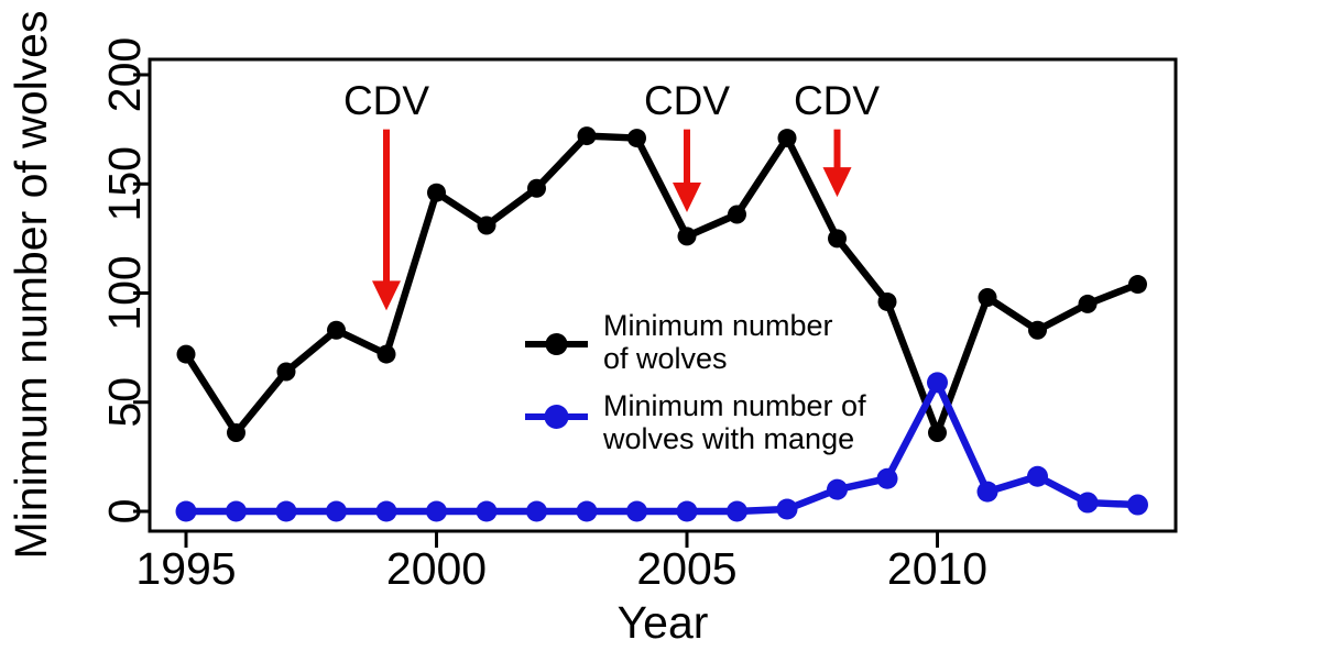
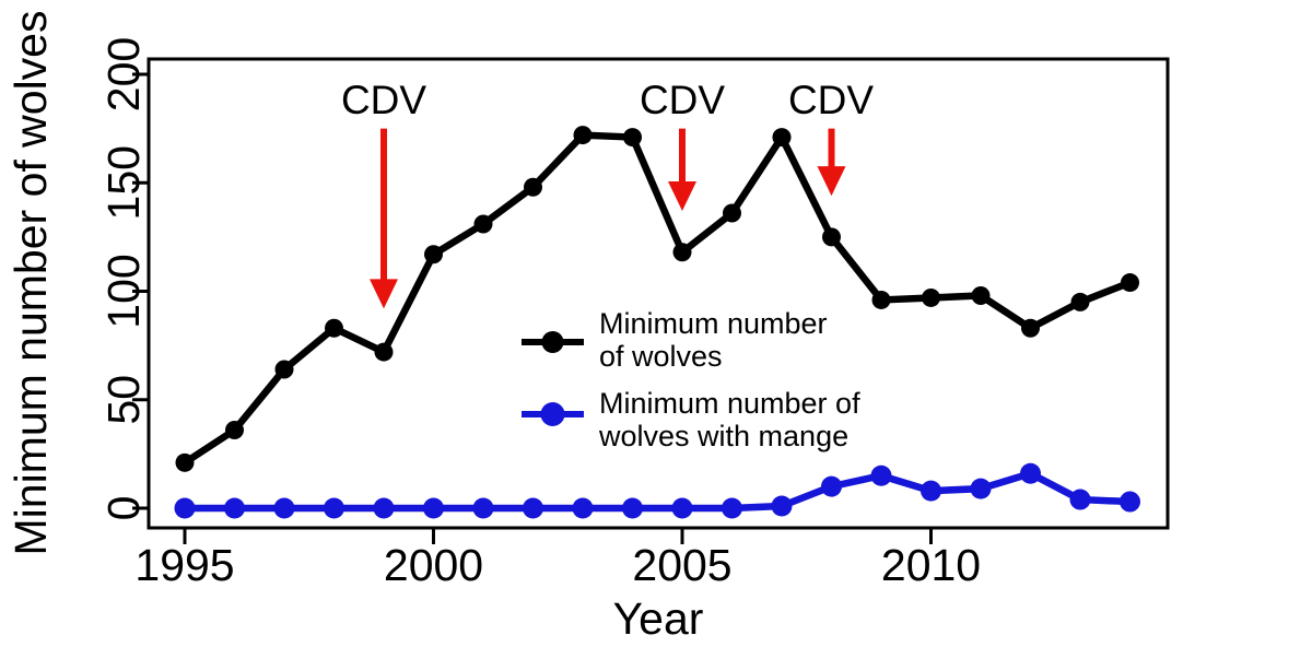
Minimum number of wolves/1995: 72 -> 21
Minimum number of wolves/2000: 146 -> 117
Minimum number of wolves/2005: 126 -> 118
Minimum number of wolves/2010: 36 -> 97
Minimum number of wolves with mange/2010: 59 -> 8
